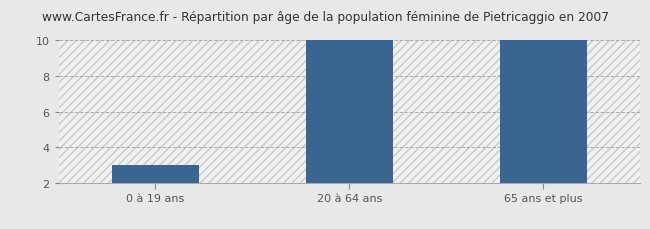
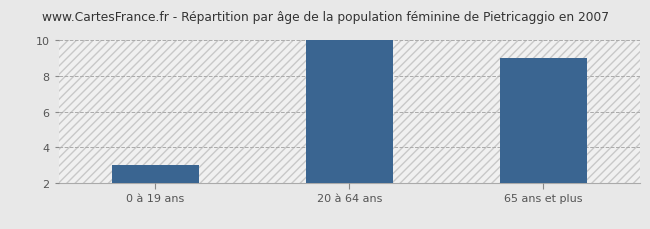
65 ans et plus: 10 -> 9
